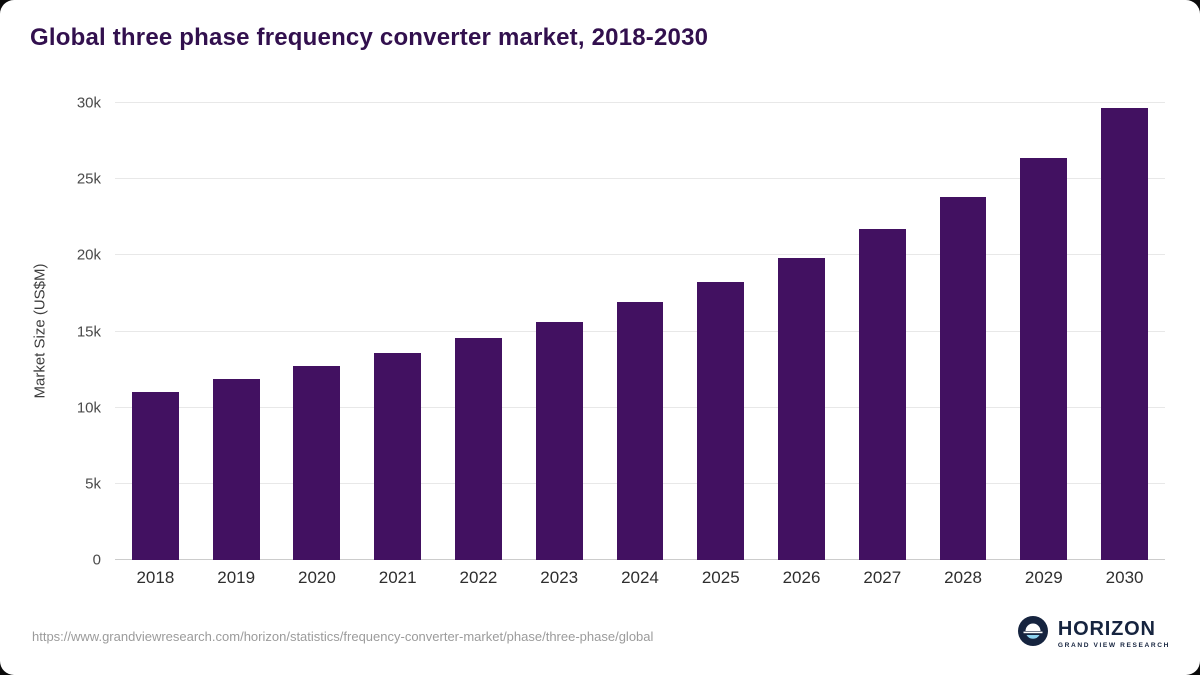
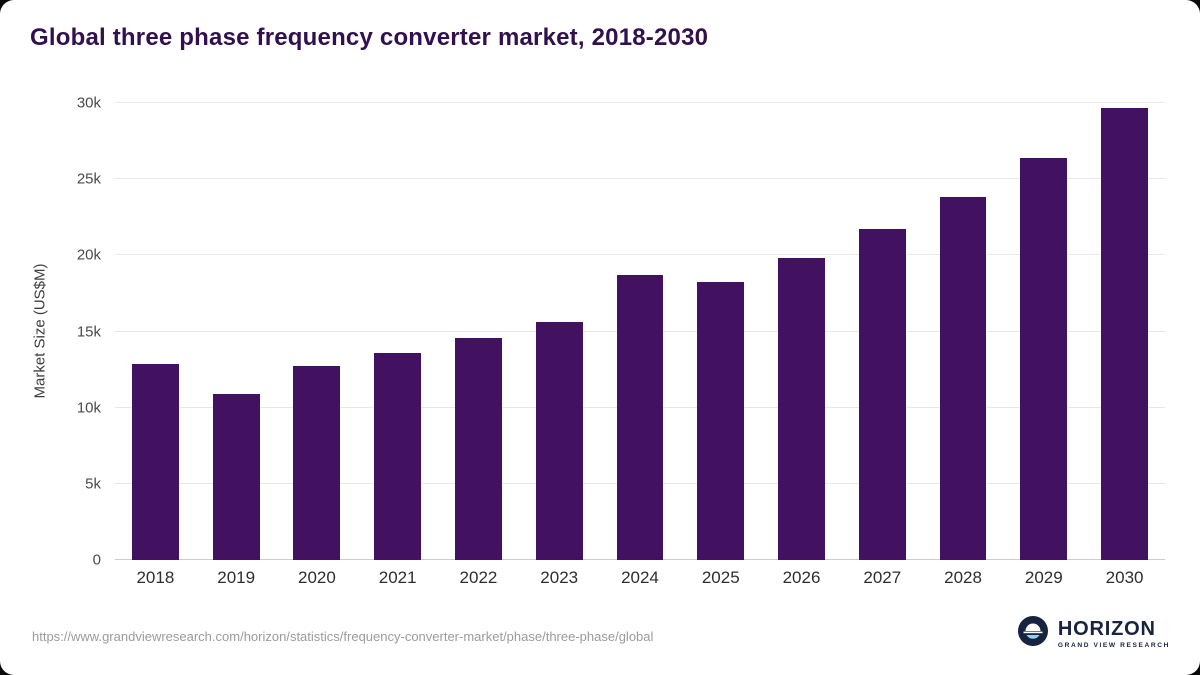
2018: 11.0k -> 12.9k
2019: 11.9k -> 10.9k
2024: 17.0k -> 18.7k
